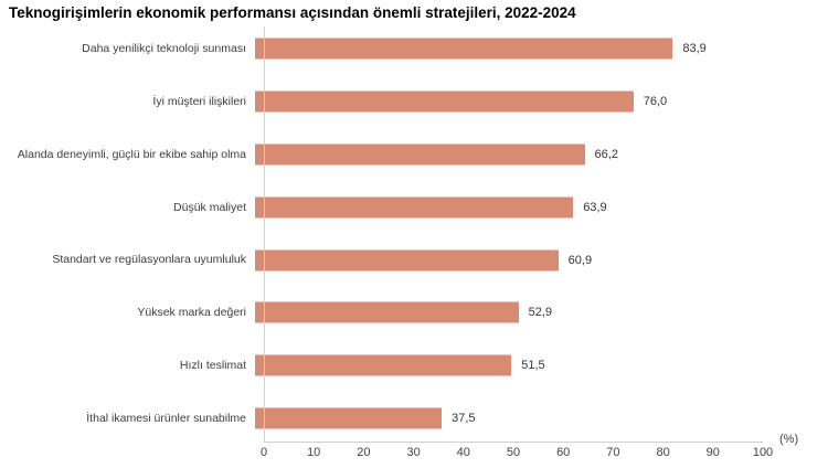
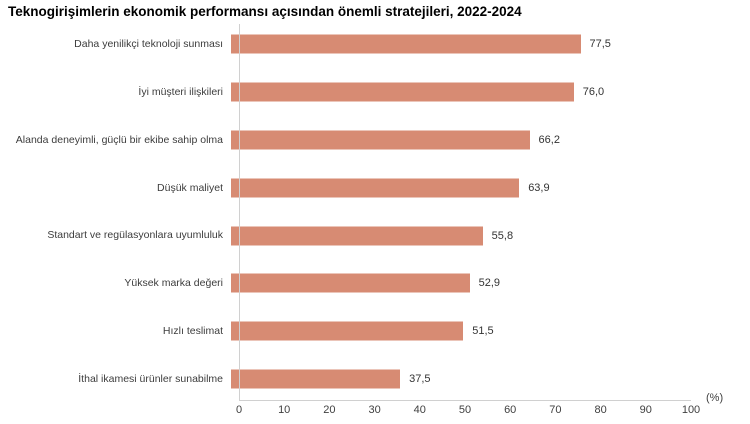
Daha yenilikçi teknoloji sunması: 83,9 -> 77,5
Standart ve regülasyonlara uyumluluk: 60,9 -> 55,8
